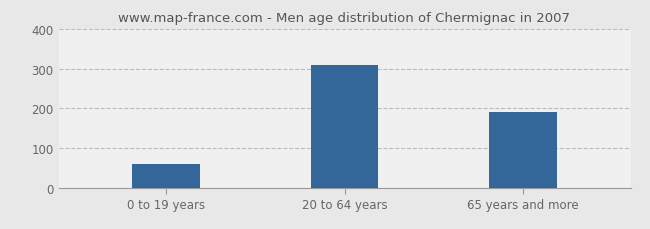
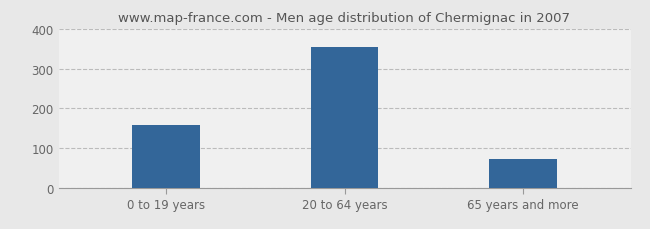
0 to 19 years: 60 -> 157
20 to 64 years: 310 -> 355
65 years and more: 190 -> 73
